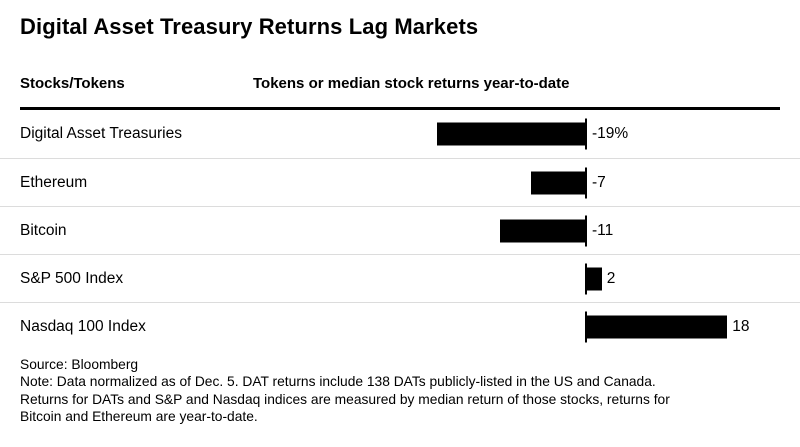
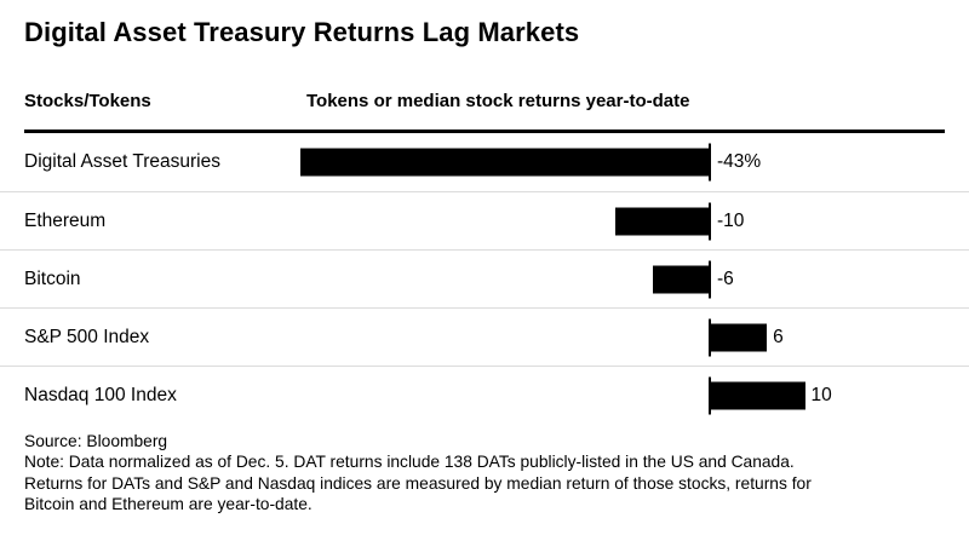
Digital Asset Treasuries: -19% -> -43%
Ethereum: -7 -> -10
Bitcoin: -11 -> -6
S&P 500 Index: 2 -> 6
Nasdaq 100 Index: 18 -> 10
